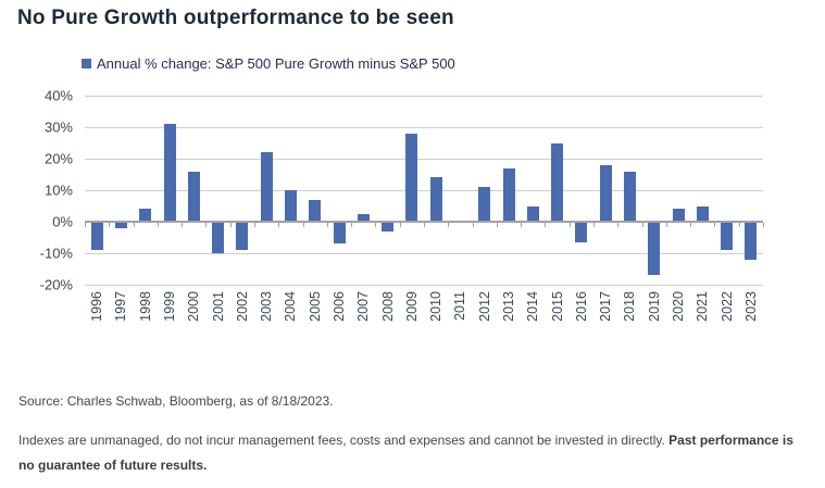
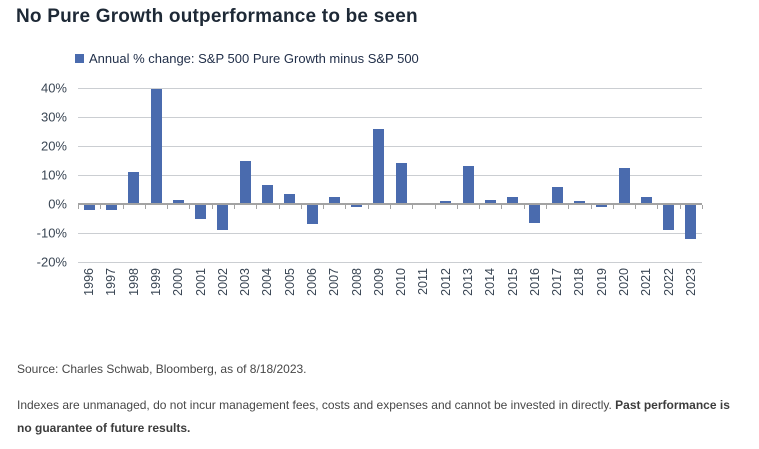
1996: -9% -> -2%
1998: 4% -> 11%
1999: 31% -> 40%
2000: 16% -> 2%
2001: -10% -> -5%
2003: 22% -> 15%
2004: 10% -> 6%
2005: 7% -> 4%
2008: -3% -> -1%
2009: 28% -> 26%
2012: 11% -> 1%
2013: 17% -> 13%
2014: 5% -> 2%
2015: 25% -> 2%
2017: 18% -> 6%
2018: 16% -> 1%
2019: -17% -> -1%
2020: 4% -> 12%
2021: 5% -> 2%
